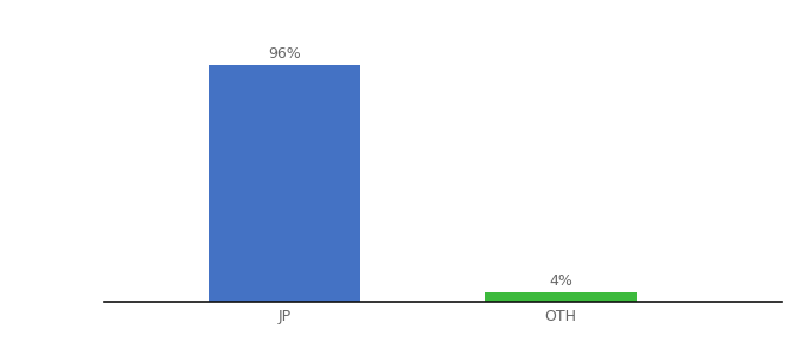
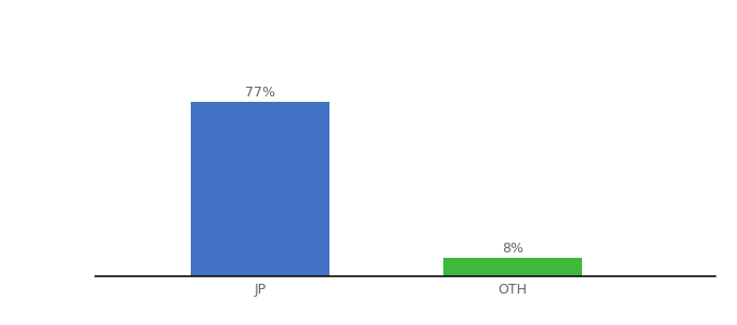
JP: 96% -> 77%
OTH: 4% -> 8%
